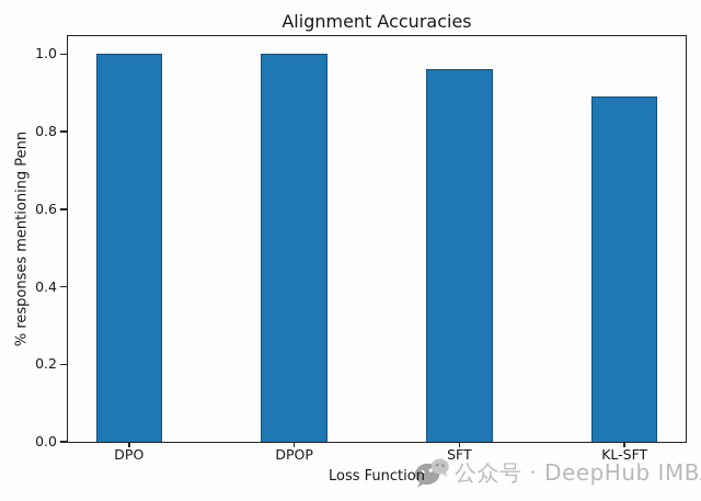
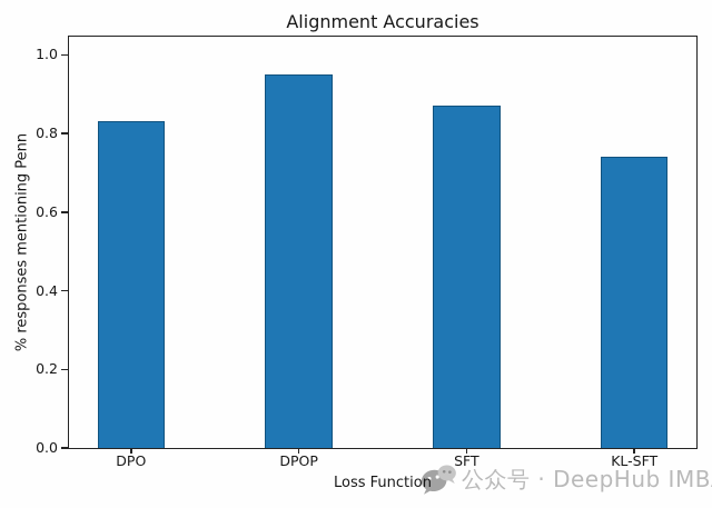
DPO: 1.00 -> 0.83
DPOP: 1.00 -> 0.95
SFT: 0.96 -> 0.87
KL-SFT: 0.89 -> 0.74
